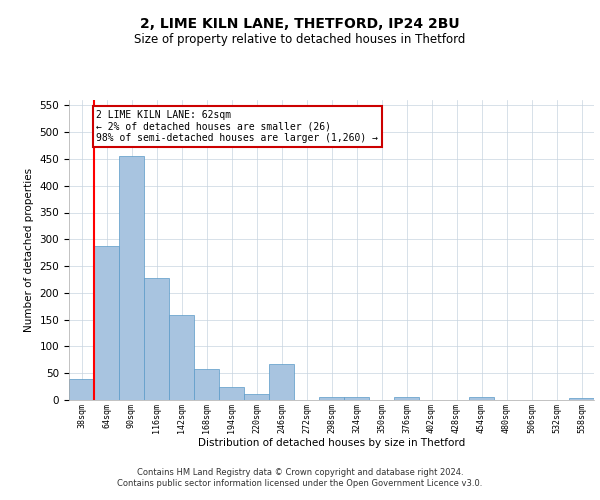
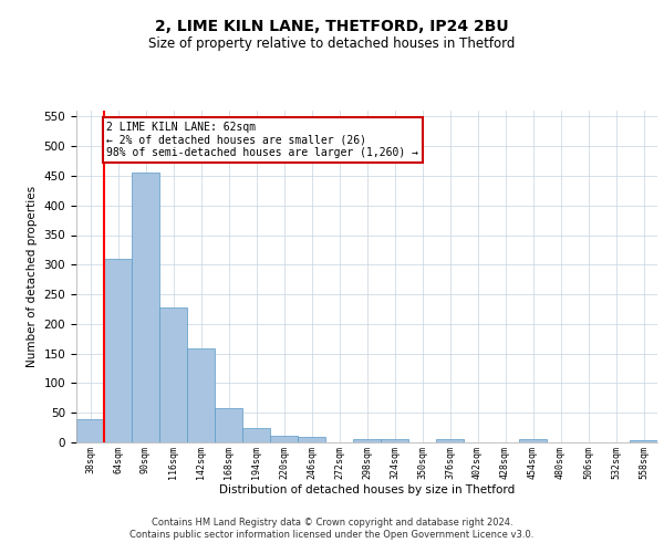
64sqm: 288 -> 310
246sqm: 68 -> 9
